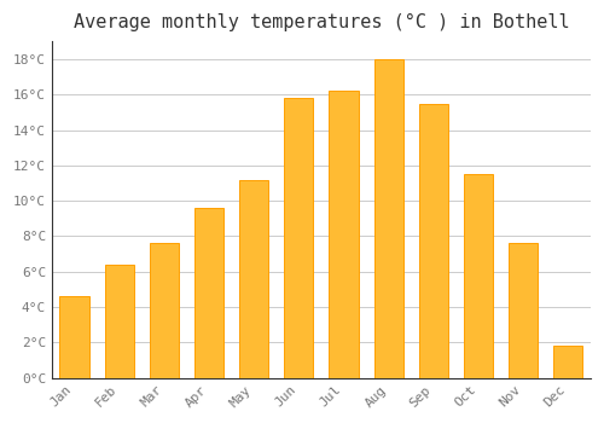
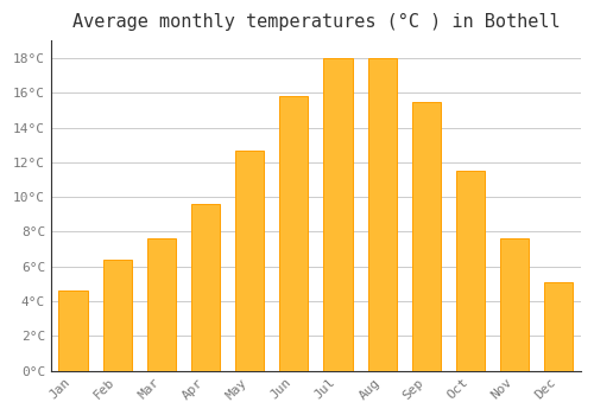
May: 11.2°C -> 12.7°C
Jul: 16.2°C -> 18.0°C
Dec: 1.8°C -> 5.1°C
